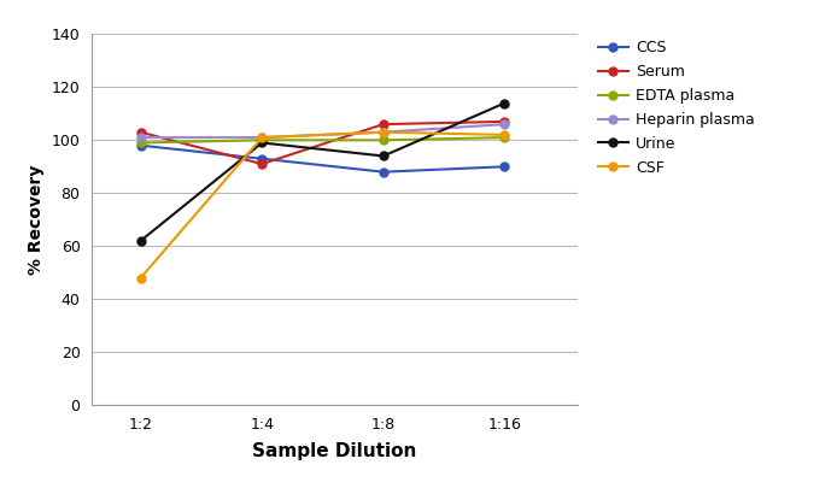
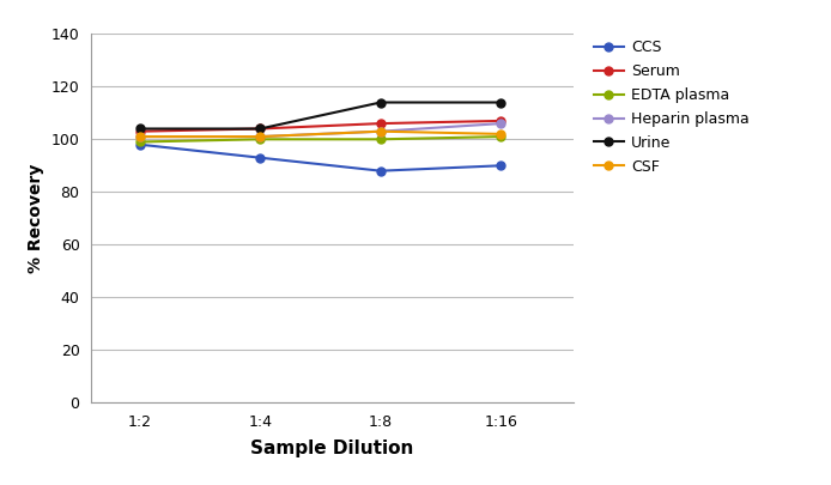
Urine/1:2: 62 -> 104
CSF/1:2: 48 -> 101
Serum/1:4: 91 -> 104
Urine/1:4: 99 -> 104
Urine/1:8: 94 -> 114
